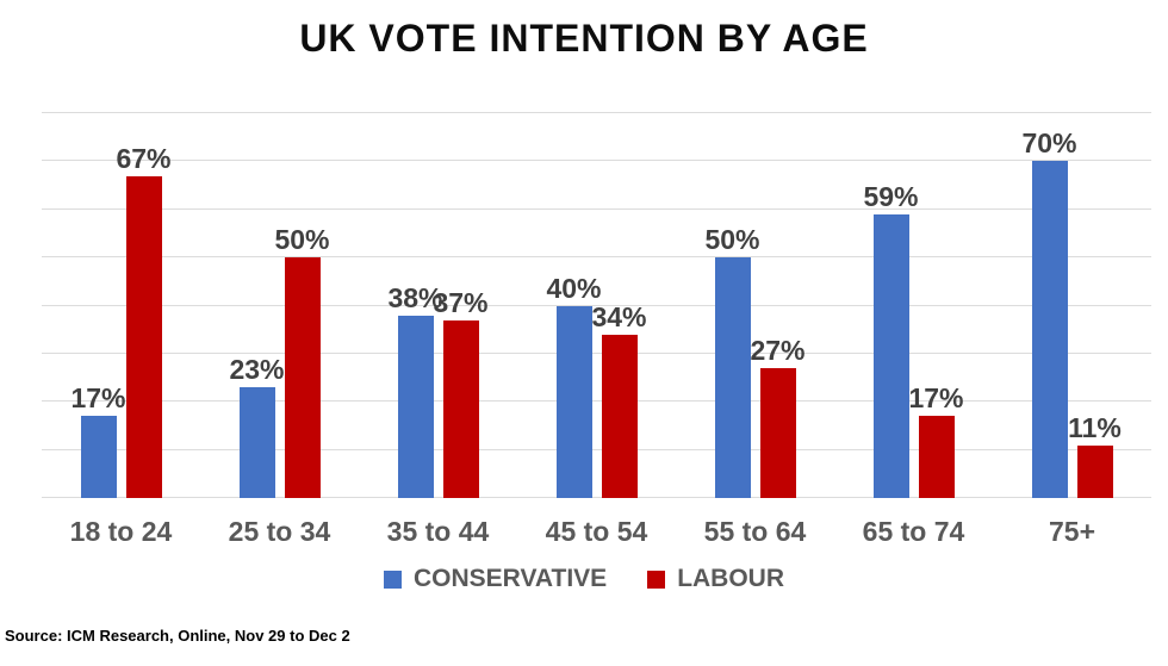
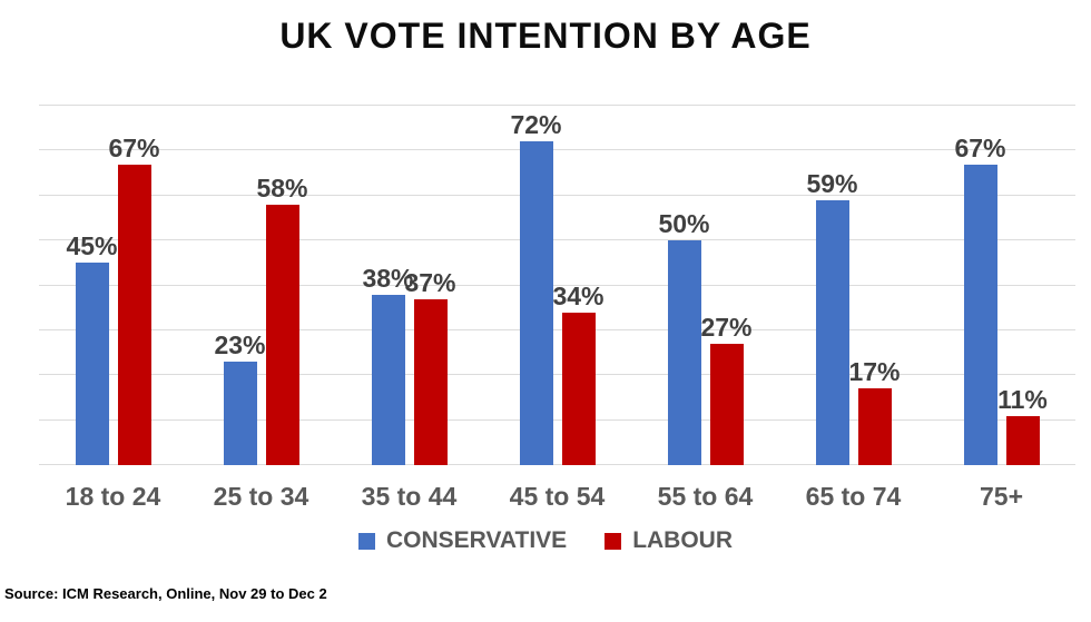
CONSERVATIVE/18 to 24: 17% -> 45%
LABOUR/25 to 34: 50% -> 58%
CONSERVATIVE/45 to 54: 40% -> 72%
CONSERVATIVE/75+: 70% -> 67%
